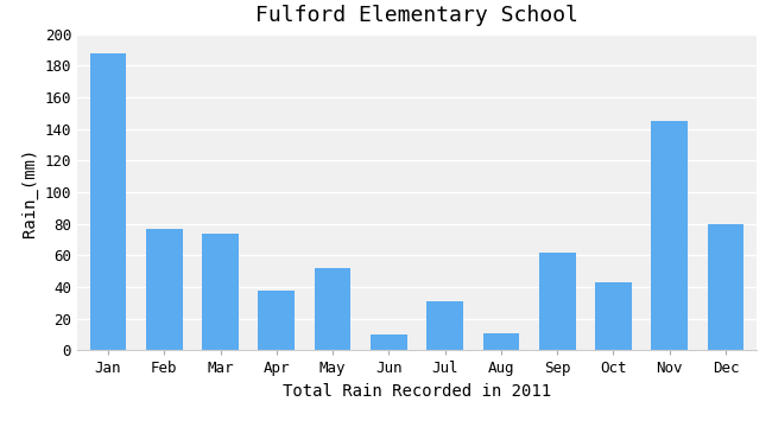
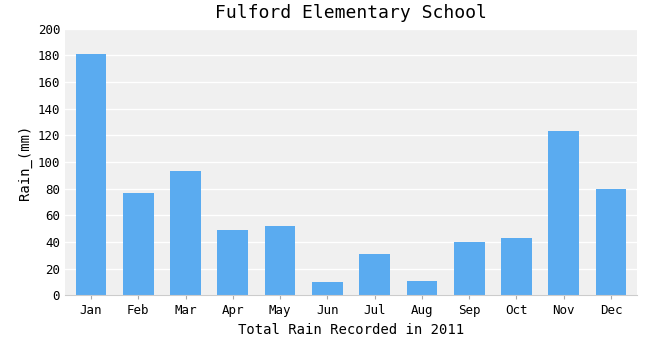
Jan: 188 -> 181
Mar: 74 -> 93
Apr: 38 -> 49
Sep: 62 -> 40
Nov: 145 -> 123
